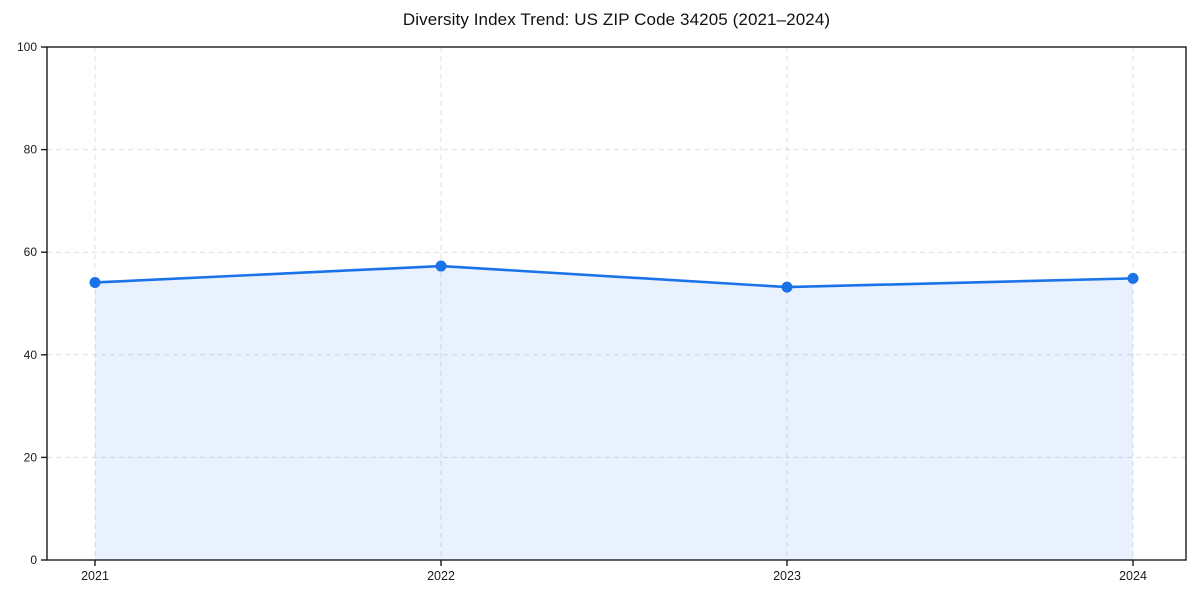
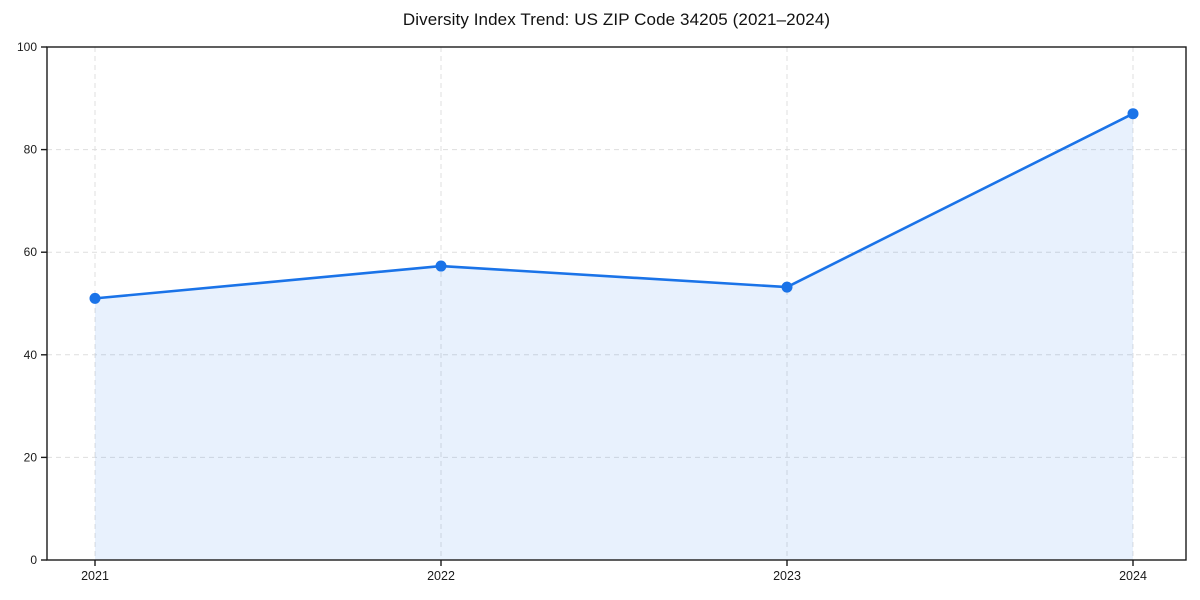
2021: 54 -> 51
2024: 55 -> 87
